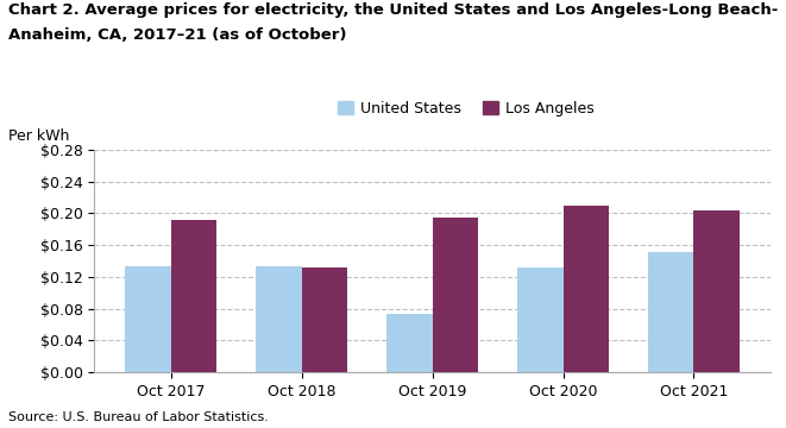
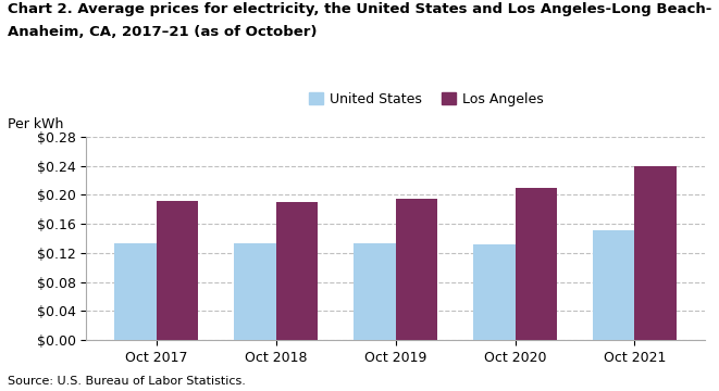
Los Angeles/Oct 2018: $0.132 -> $0.190
United States/Oct 2019: $0.074 -> $0.134
Los Angeles/Oct 2021: $0.204 -> $0.239
